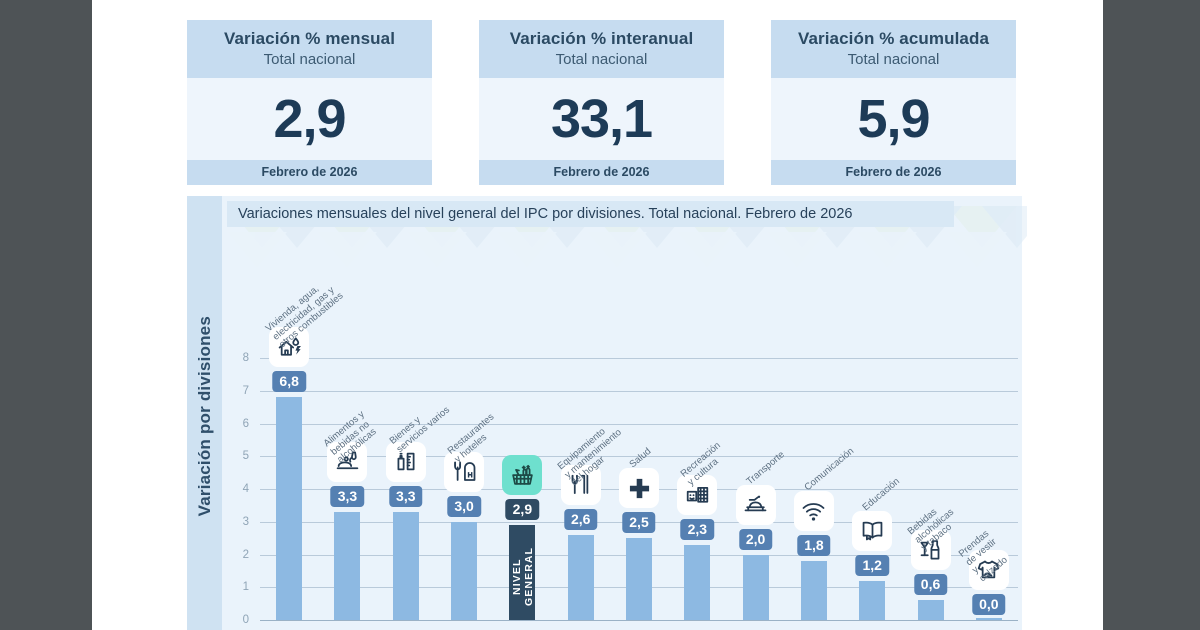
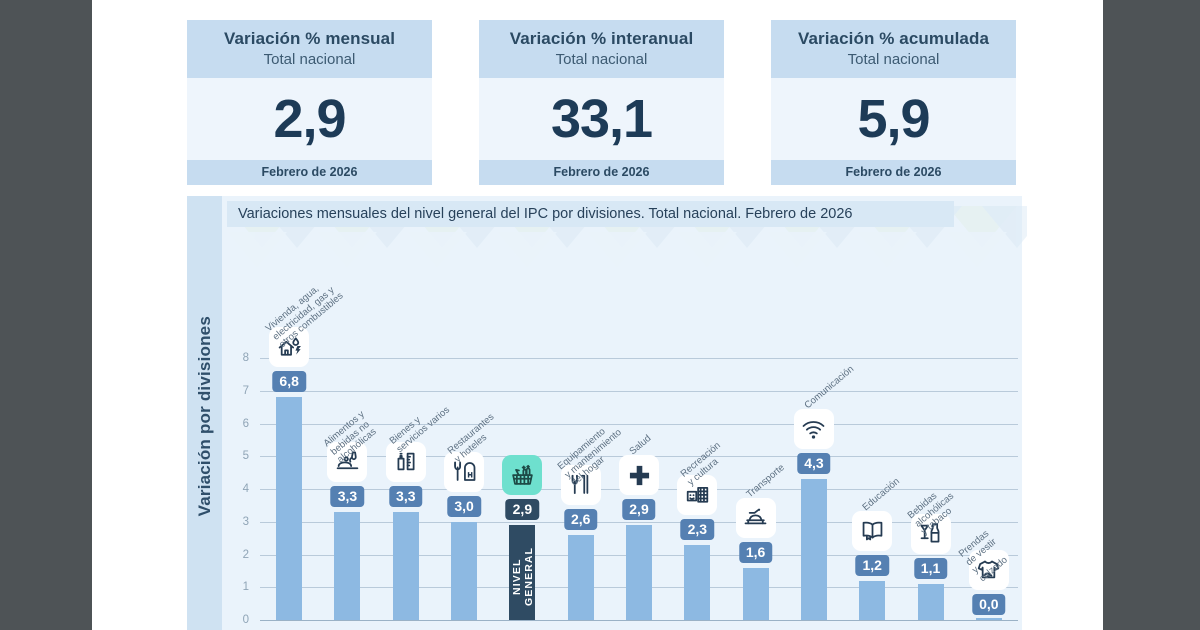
Salud: 2,5 -> 2,9
Transporte: 2,0 -> 1,6
Comunicación: 1,8 -> 4,3
Bebidas alcohólicas y tabaco: 0,6 -> 1,1
